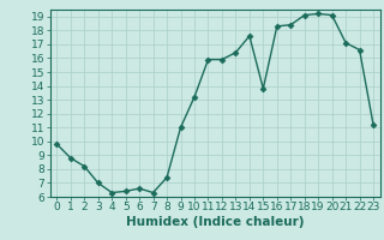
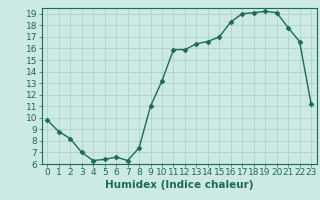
14: 17.6 -> 16.6
15: 13.8 -> 17.0
17: 18.4 -> 19.0
21: 17.1 -> 17.8
